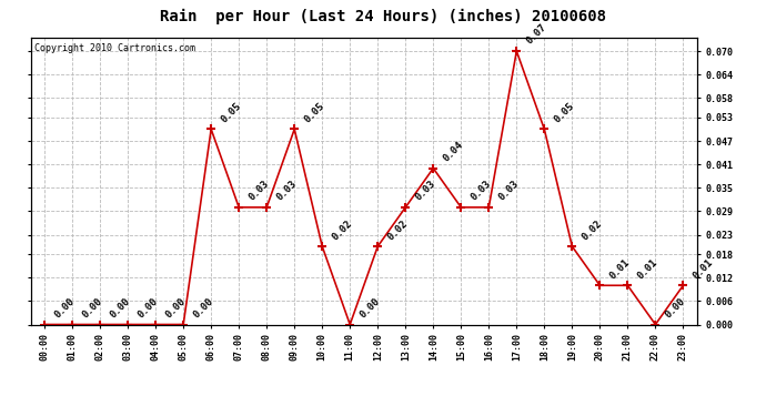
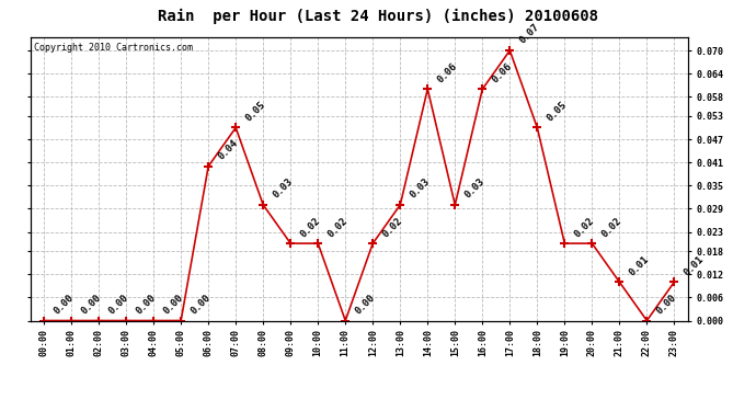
06:00: 0.05 -> 0.04
07:00: 0.03 -> 0.05
09:00: 0.05 -> 0.02
14:00: 0.04 -> 0.06
16:00: 0.03 -> 0.06
20:00: 0.01 -> 0.02
